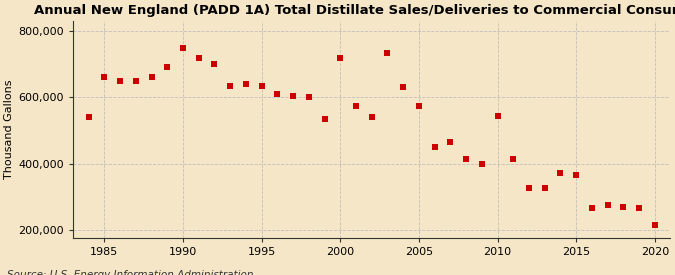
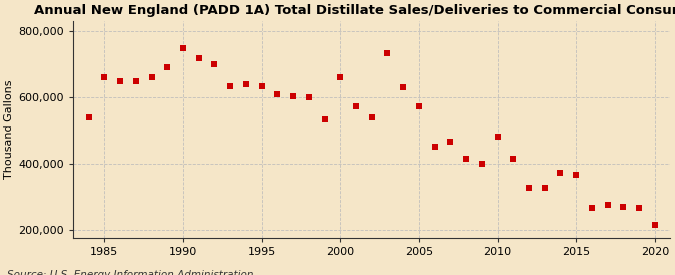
2000: 720,000 -> 660,000
2010: 545,000 -> 480,000
